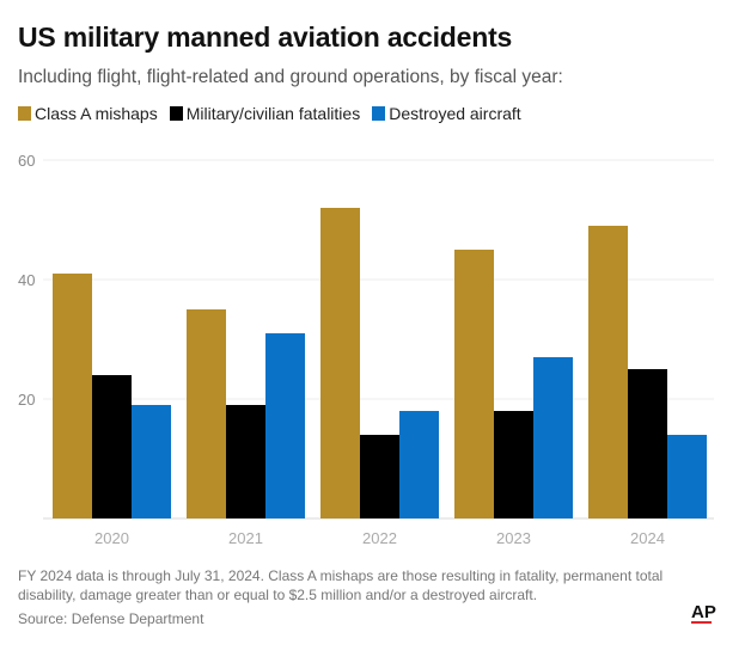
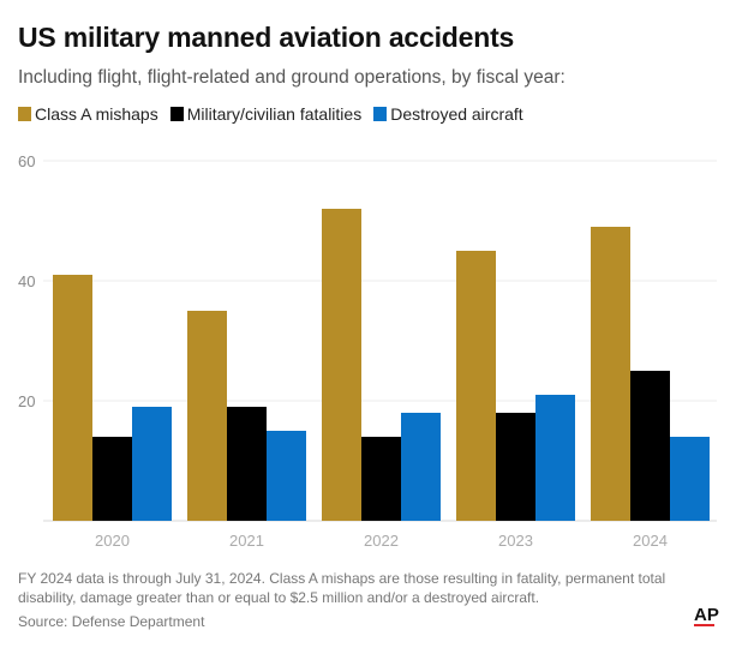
Military/civilian fatalities/2020: 24 -> 14
Destroyed aircraft/2021: 31 -> 15
Destroyed aircraft/2023: 27 -> 21
